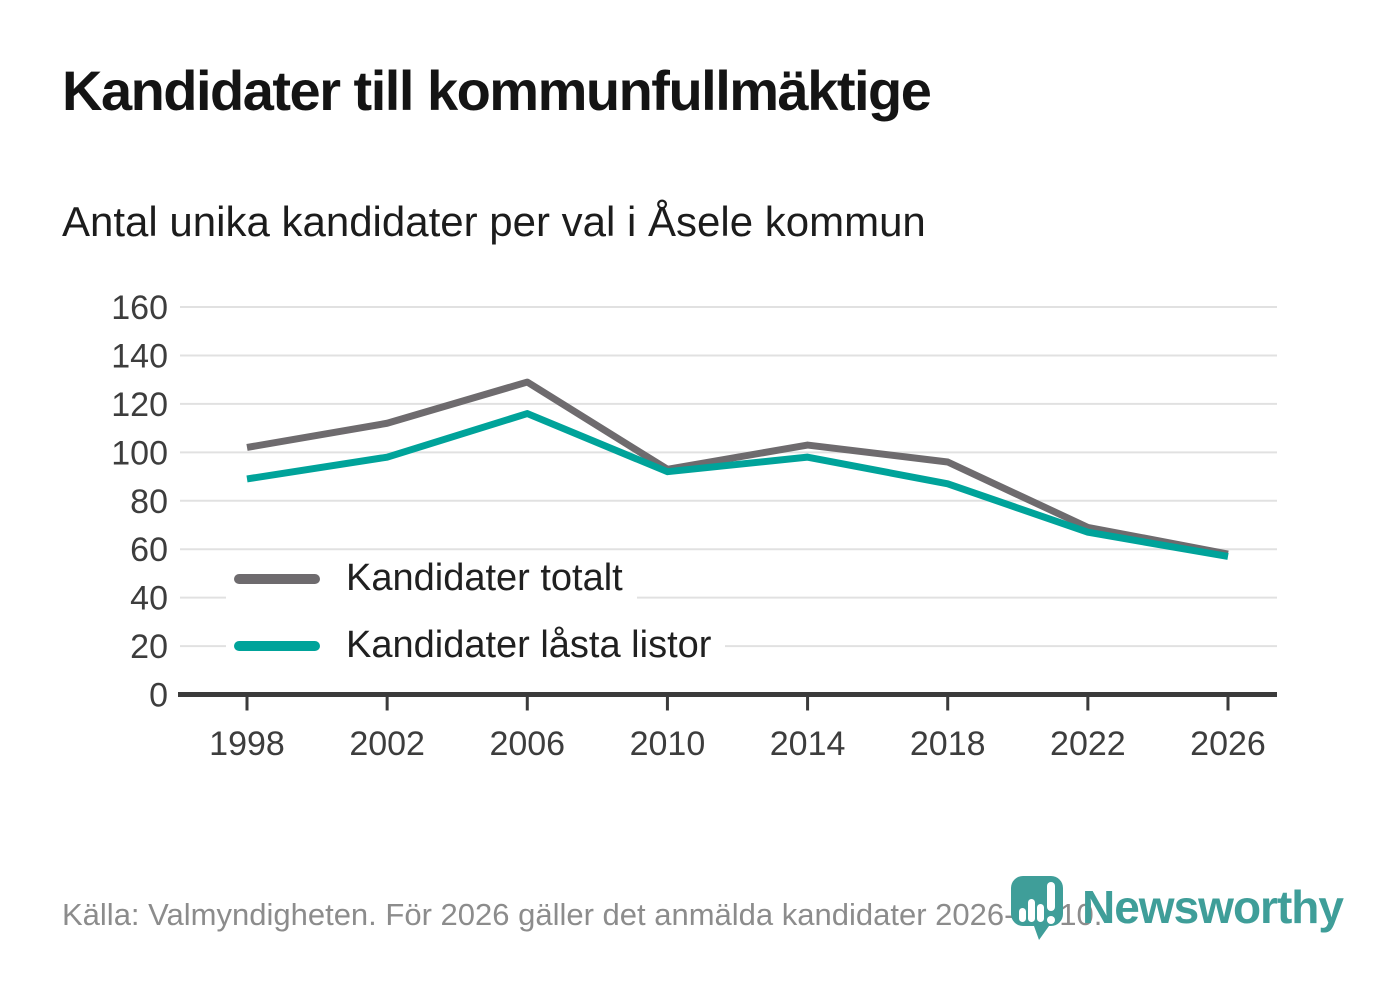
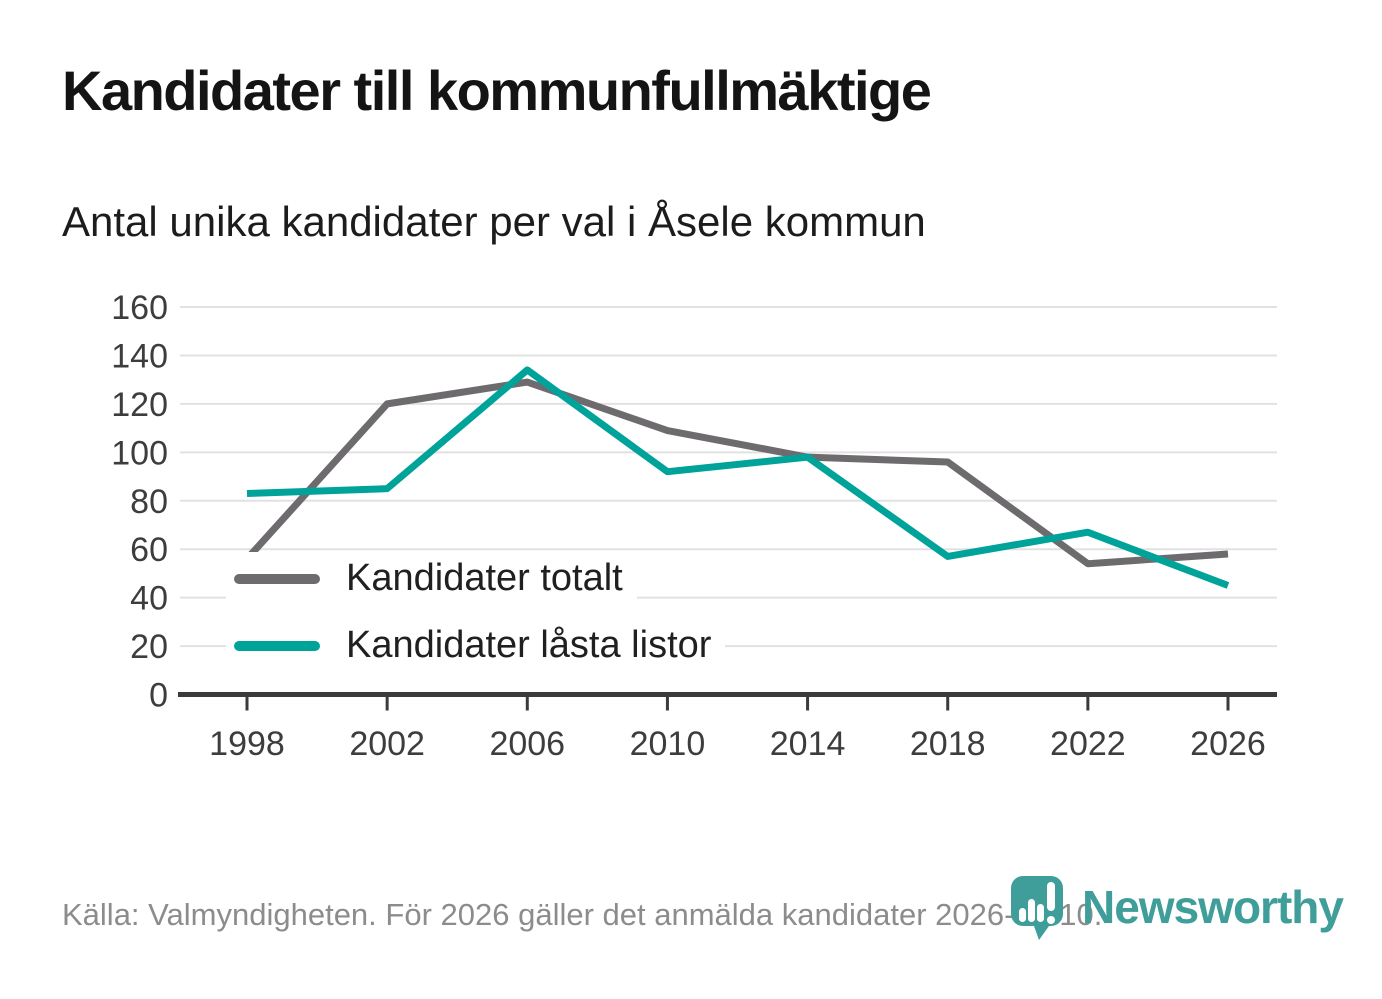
Kandidater totalt/1998: 102 -> 56
Kandidater låsta listor/1998: 89 -> 83
Kandidater totalt/2002: 112 -> 120
Kandidater låsta listor/2002: 98 -> 85
Kandidater låsta listor/2006: 116 -> 134
Kandidater totalt/2010: 93 -> 109
Kandidater totalt/2014: 103 -> 98
Kandidater låsta listor/2018: 87 -> 57
Kandidater totalt/2022: 69 -> 54
Kandidater låsta listor/2026: 57 -> 45
